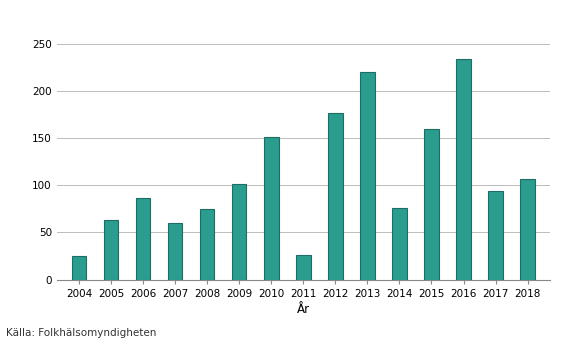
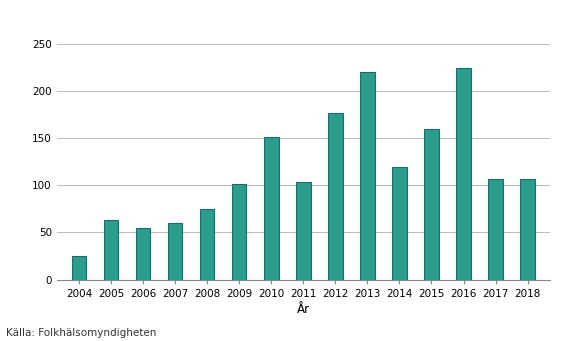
2006: 86 -> 55
2011: 26 -> 103
2014: 76 -> 119
2016: 234 -> 224
2017: 94 -> 107
